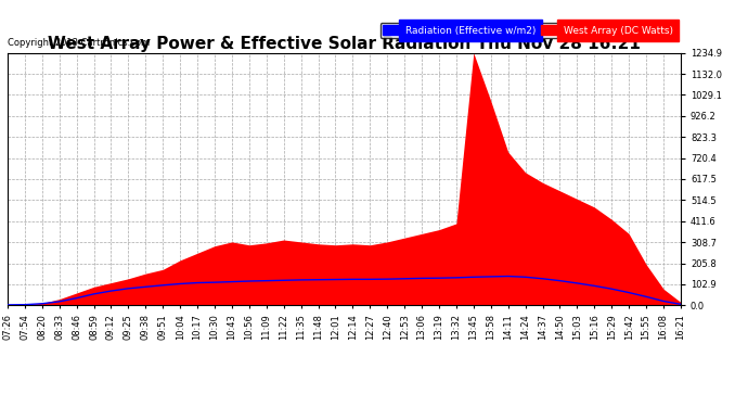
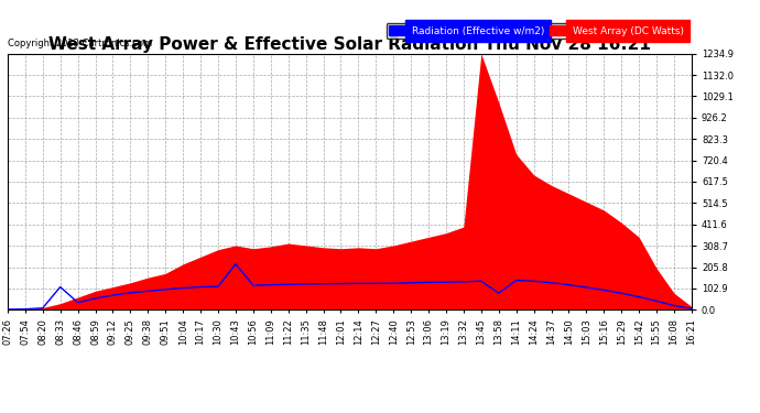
Radiation (Effective w/m2)/08:33: 20 -> 110
Radiation (Effective w/m2)/10:43: 120 -> 220
Radiation (Effective w/m2)/13:58: 140 -> 80
